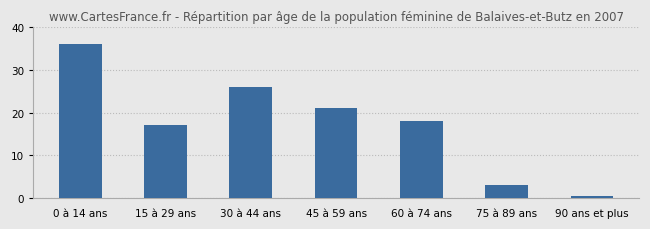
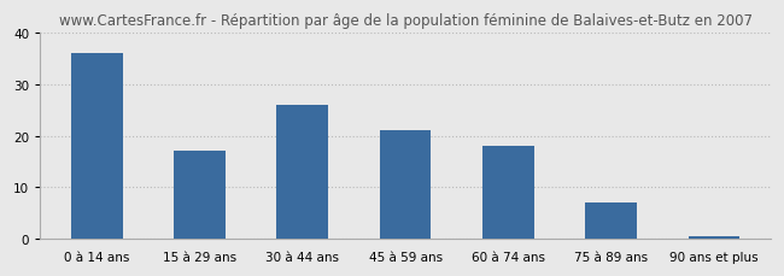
75 à 89 ans: 3.0 -> 7.0
